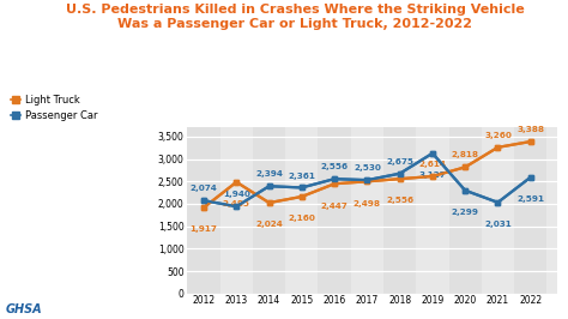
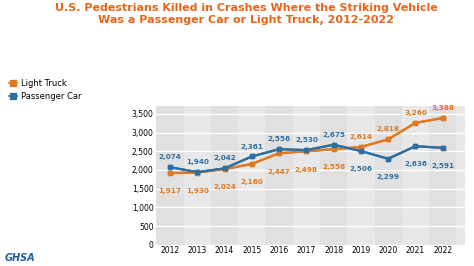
Light Truck/2013: 2,485 -> 1,930
Passenger Car/2014: 2,394 -> 2,042
Passenger Car/2019: 3,127 -> 2,506
Passenger Car/2021: 2,031 -> 2,636
